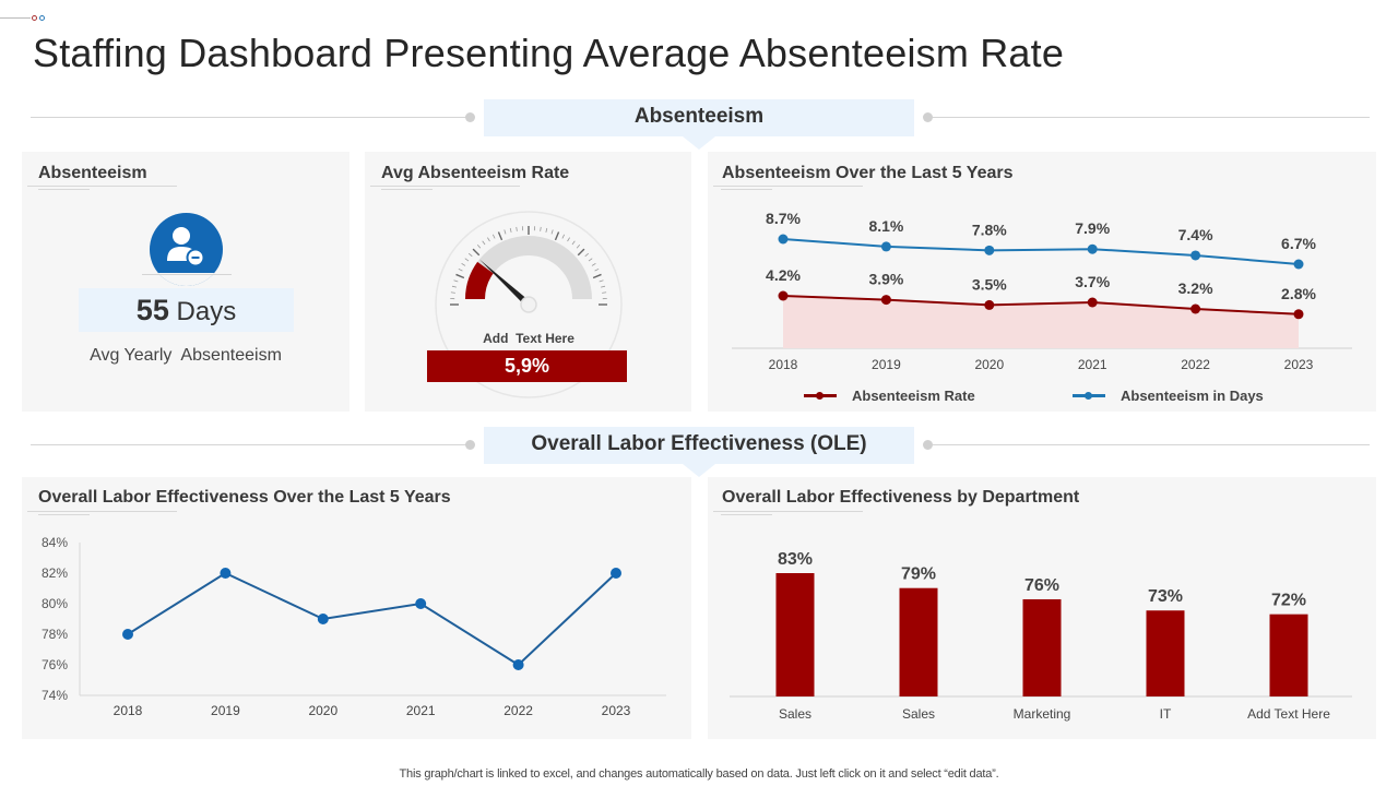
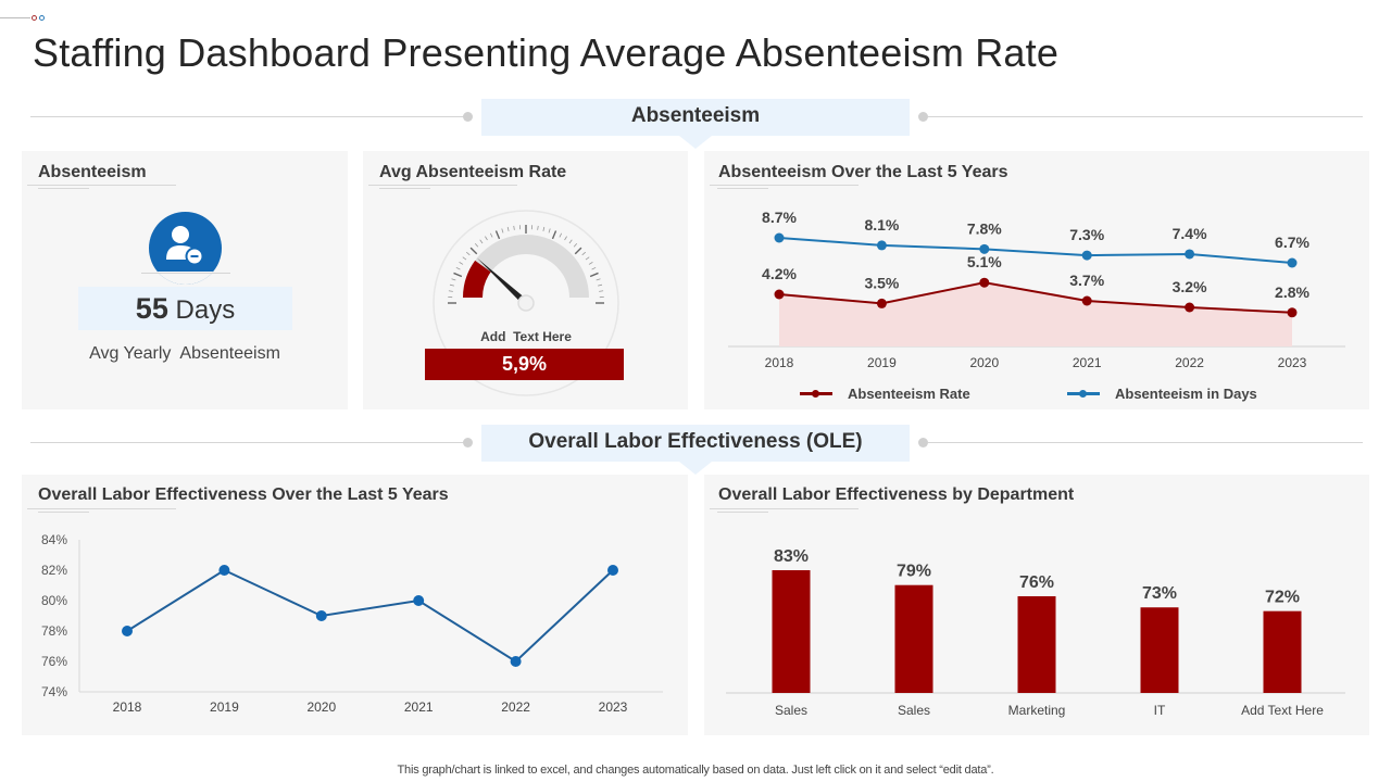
Absenteeism Over the Last 5 Years/Absenteeism Rate/2019: 3.9% -> 3.5%
Absenteeism Over the Last 5 Years/Absenteeism Rate/2020: 3.5% -> 5.1%
Absenteeism Over the Last 5 Years/Absenteeism in Days/2021: 7.9% -> 7.3%
